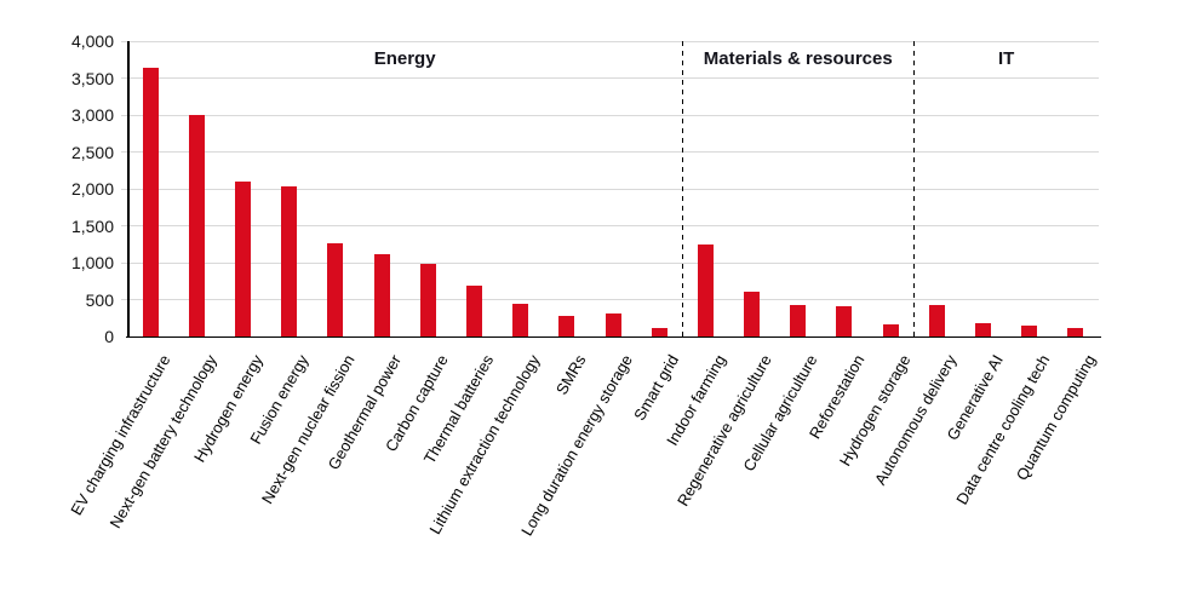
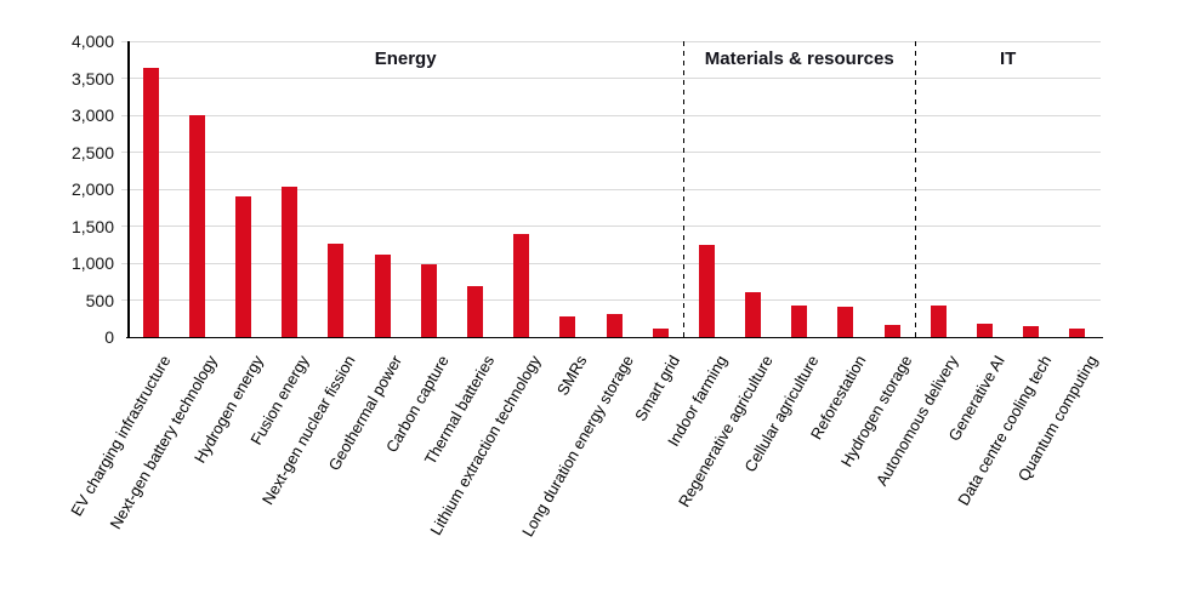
Hydrogen energy: 2100 -> 1900
Lithium extraction technology: 400 -> 1400
